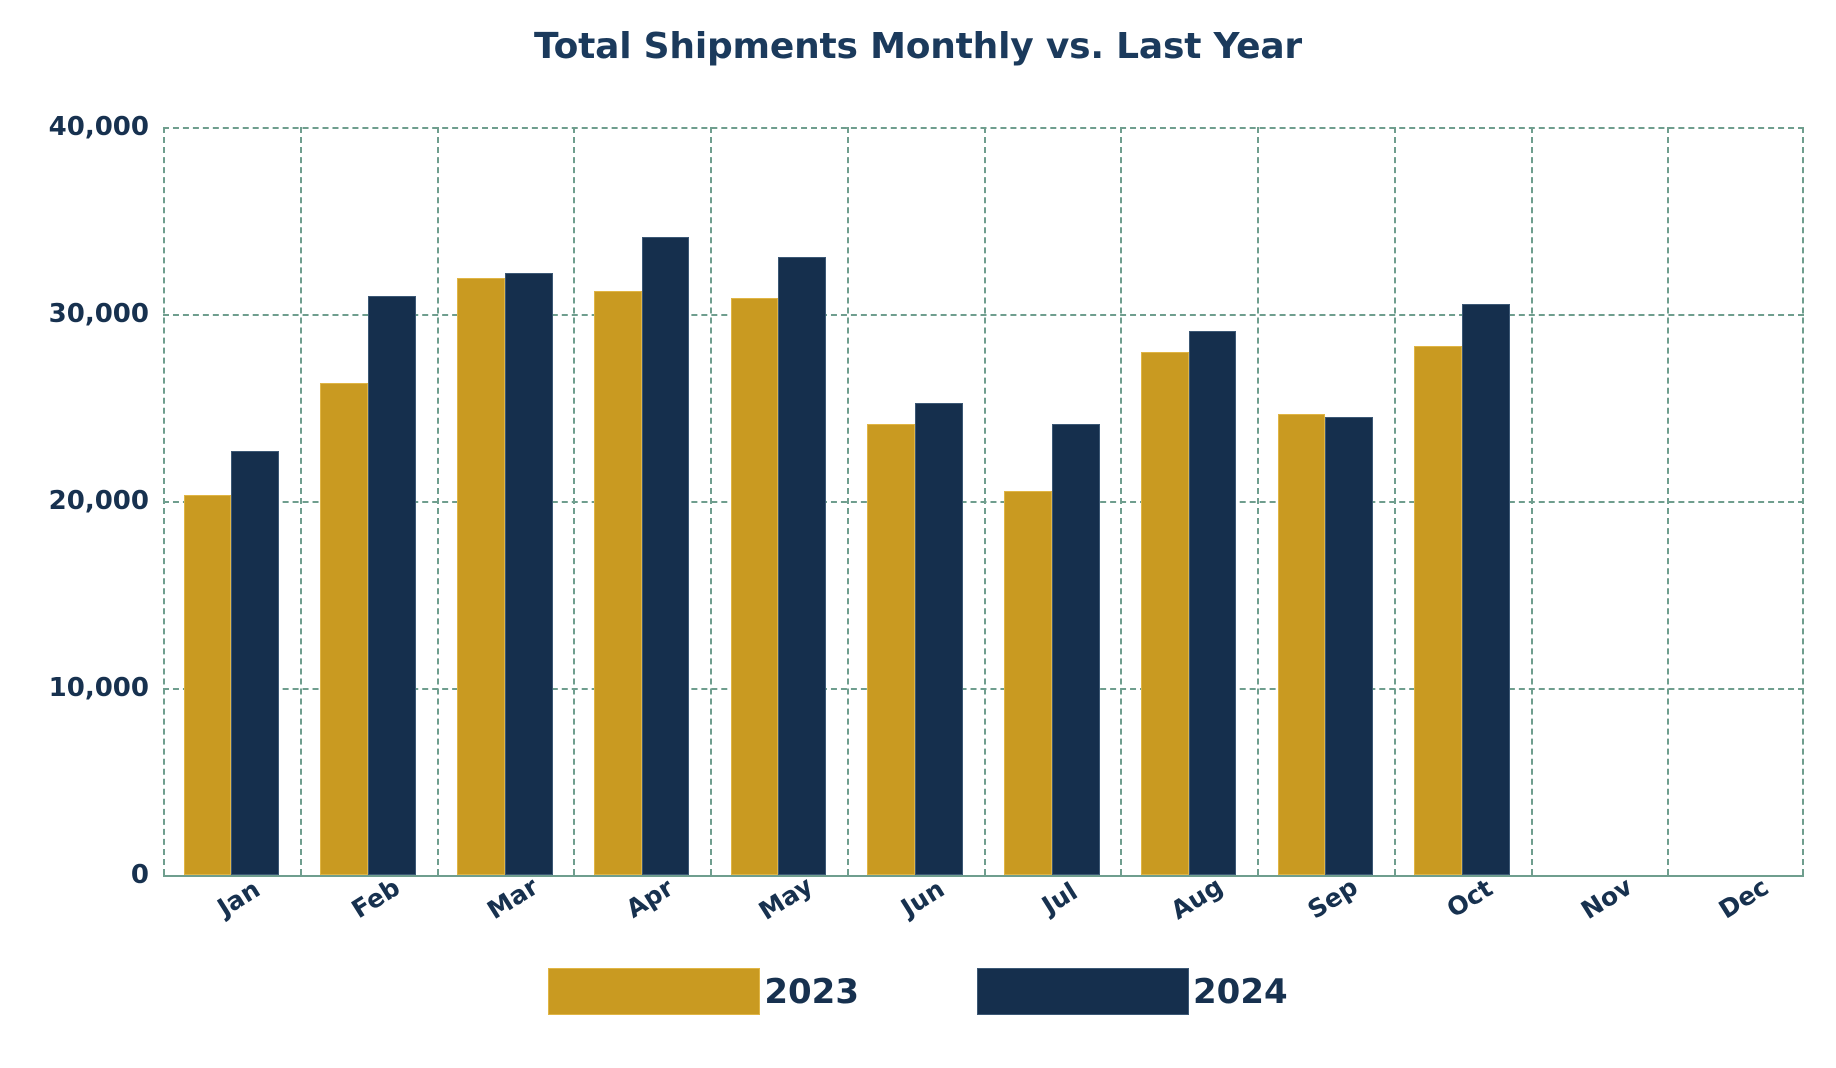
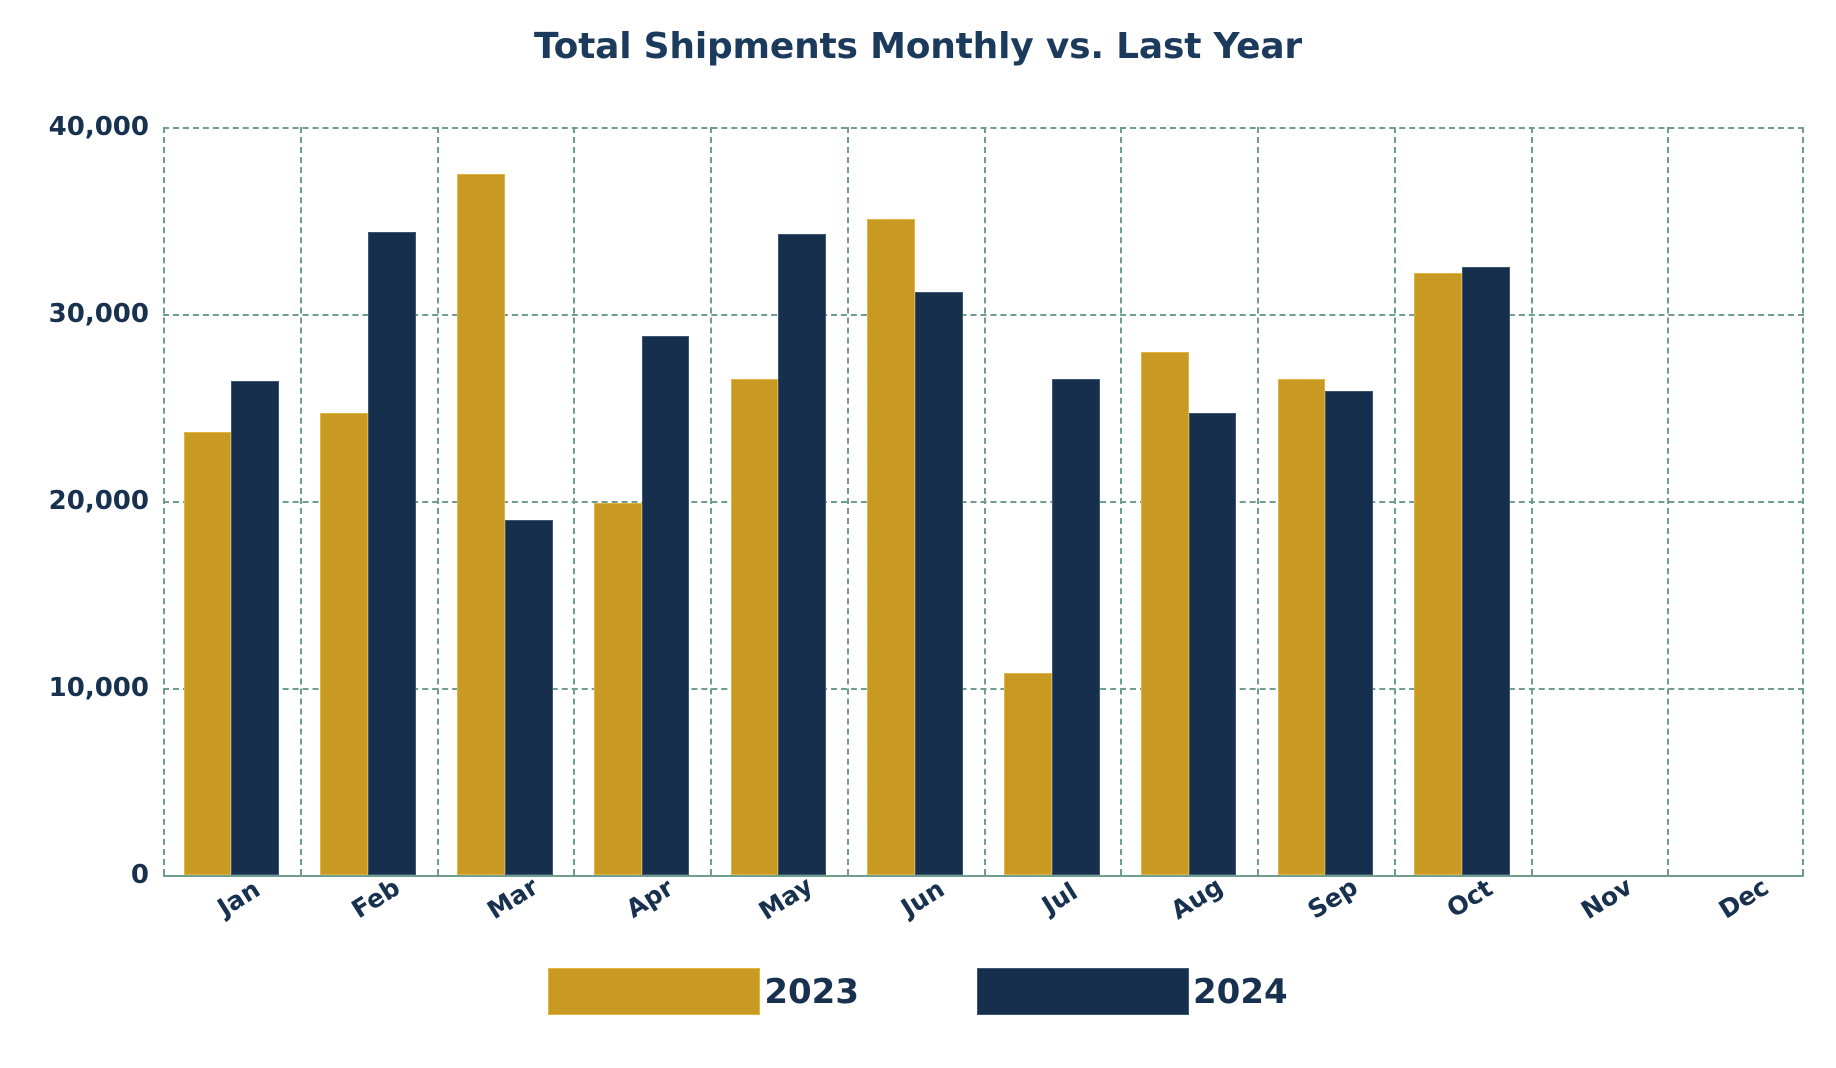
2023/Jan: 20300 -> 23700
2024/Jan: 22600 -> 26400
2023/Feb: 26300 -> 24700
2024/Feb: 31000 -> 34400
2023/Mar: 31900 -> 37500
2024/Mar: 32200 -> 19000
2023/Apr: 31200 -> 19900
2024/Apr: 34100 -> 28800
2023/May: 30800 -> 26500
2024/May: 33000 -> 34300
2023/Jun: 24100 -> 35100
2024/Jun: 25200 -> 31200
2023/Jul: 20600 -> 10800
2024/Jul: 24100 -> 26500
2024/Aug: 29100 -> 24700
2023/Sep: 24600 -> 26500
2024/Sep: 24500 -> 25900
2023/Oct: 28300 -> 32200
2024/Oct: 30600 -> 32500
